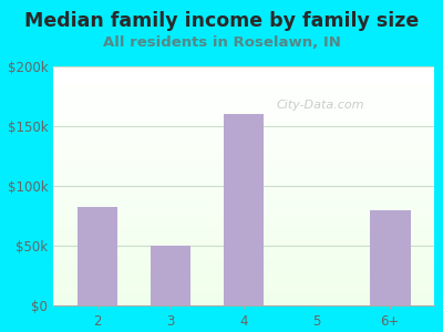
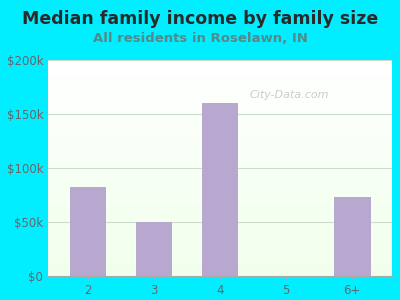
6+: $80k -> $73k
